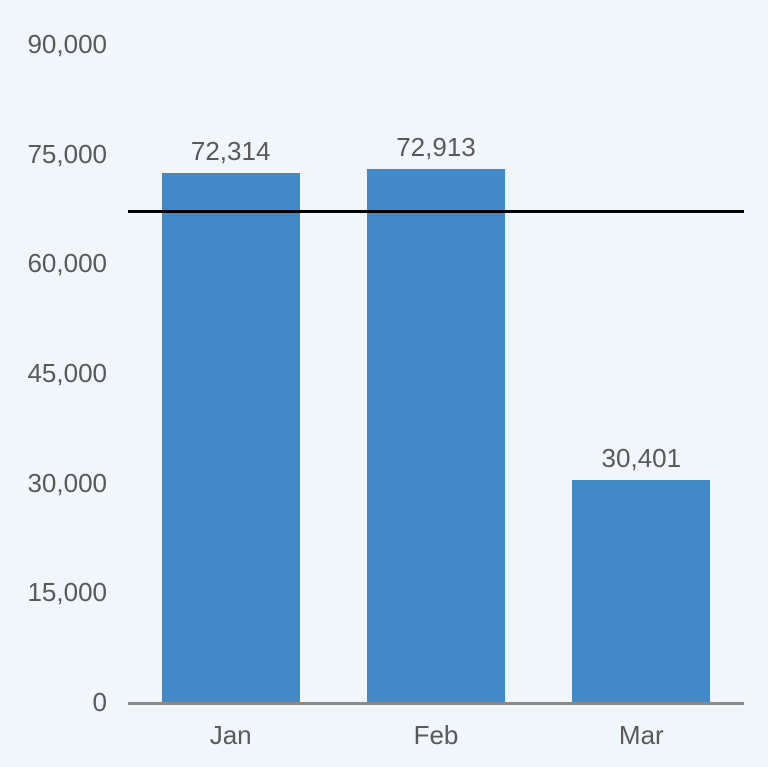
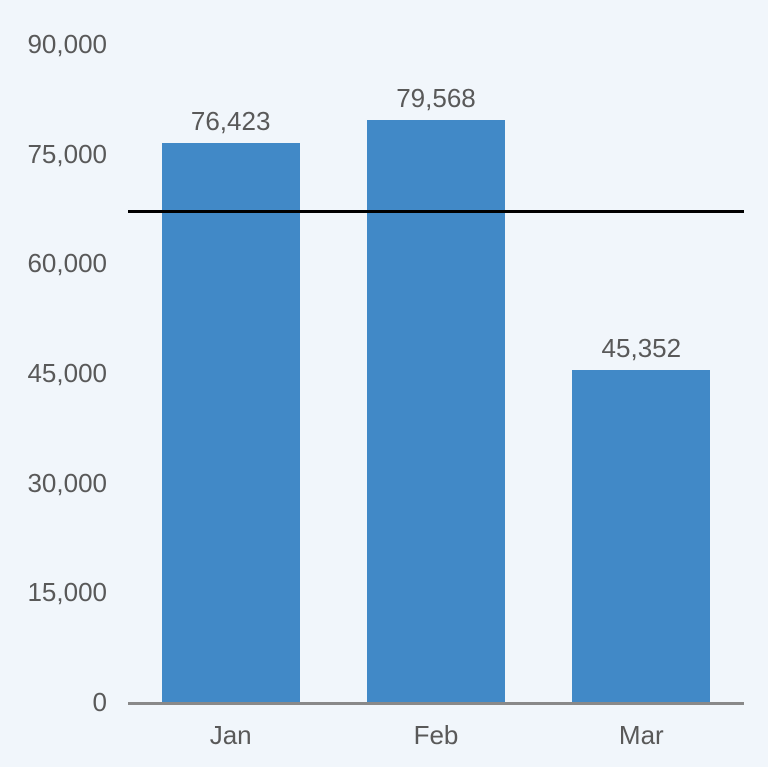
Jan: 72,314 -> 76,423
Feb: 72,913 -> 79,568
Mar: 30,401 -> 45,352
